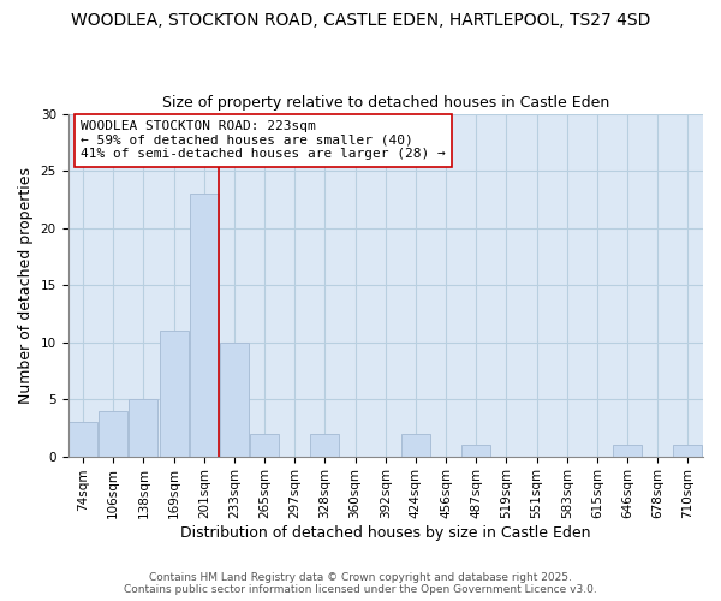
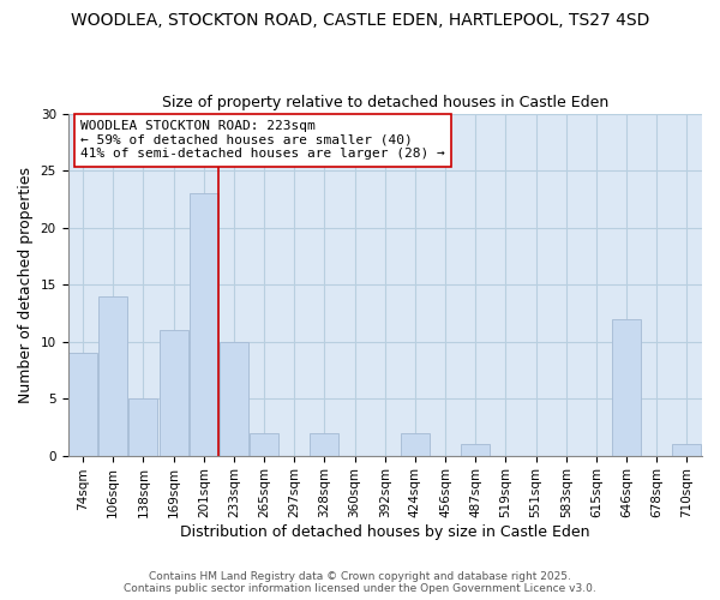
74sqm: 3 -> 9
106sqm: 4 -> 14
646sqm: 1 -> 12
